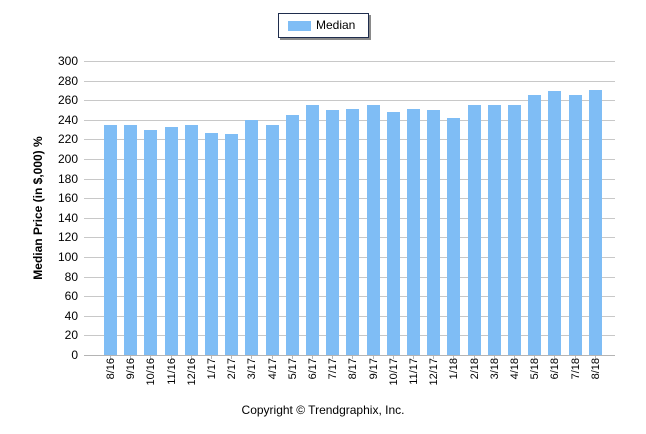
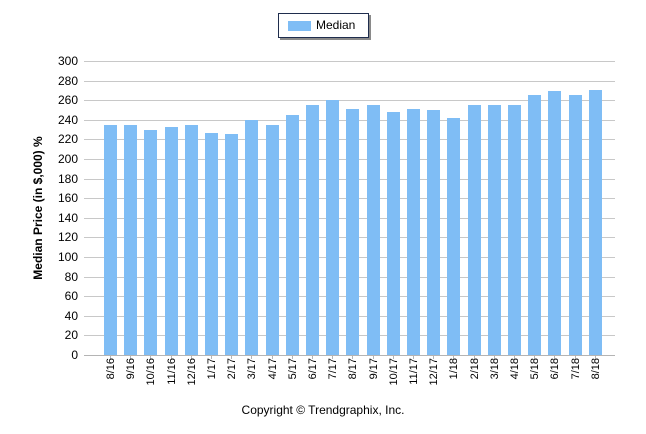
7/17: 250 -> 260
